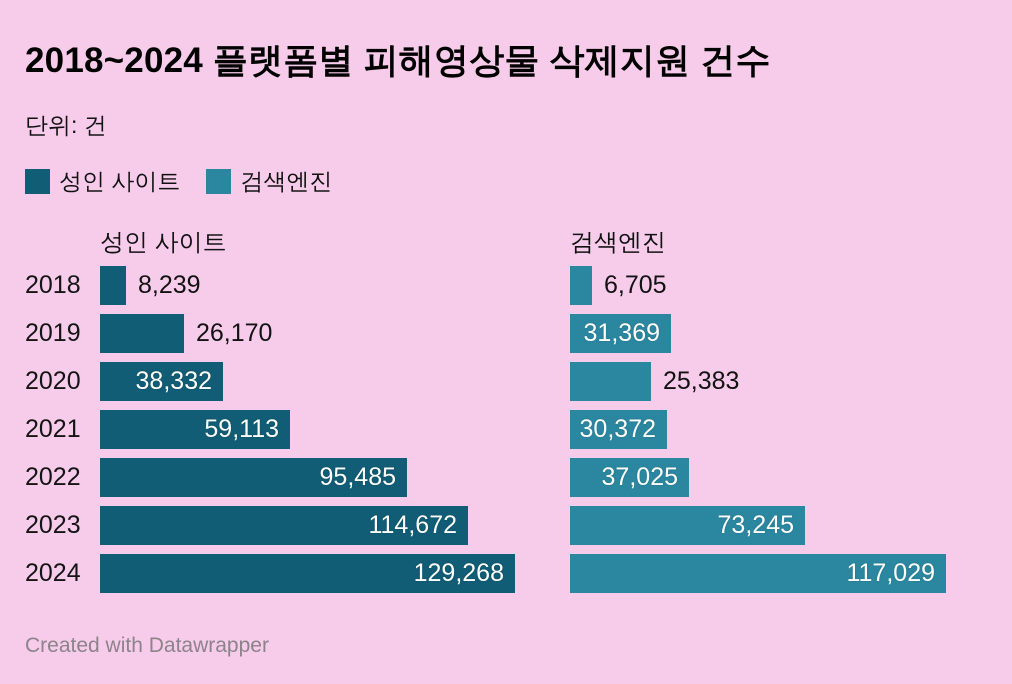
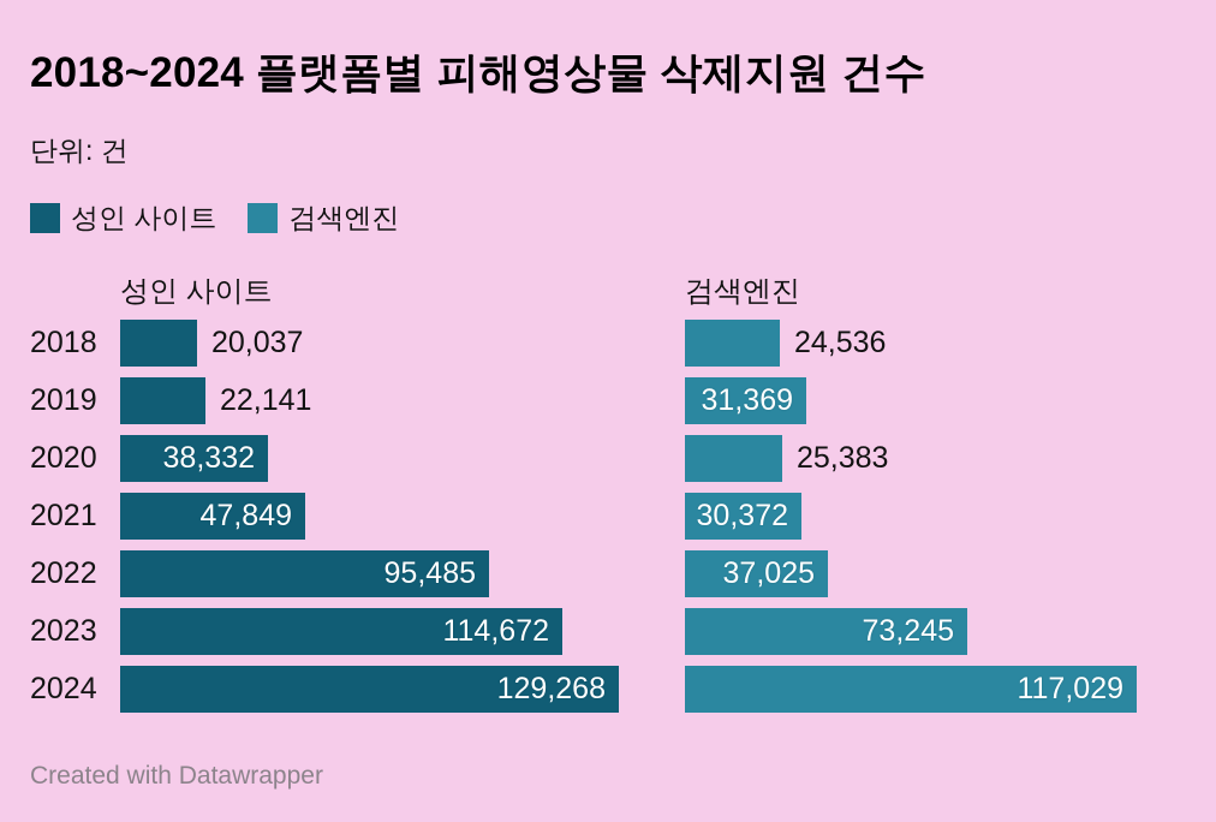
성인 사이트/2018: 8,239 -> 20,037
검색엔진/2018: 6,705 -> 24,536
성인 사이트/2019: 26,170 -> 22,141
성인 사이트/2021: 59,113 -> 47,849
